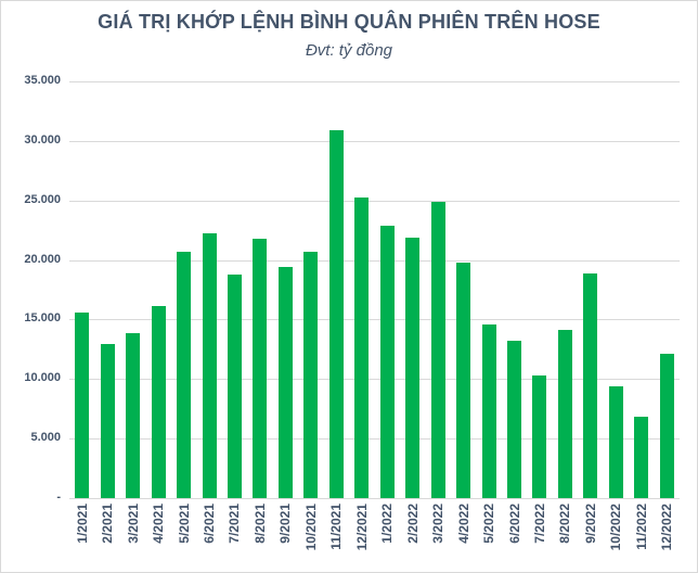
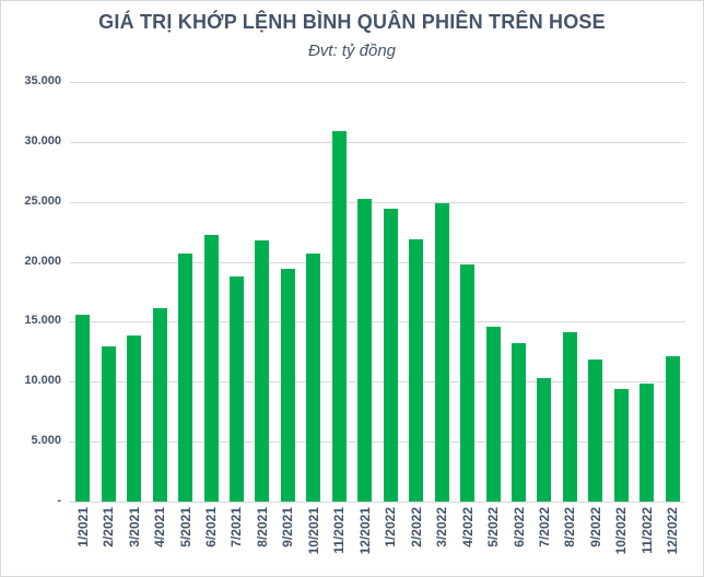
1/2022: 22900 -> 24400
9/2022: 18900 -> 11900
11/2022: 6800 -> 9800
